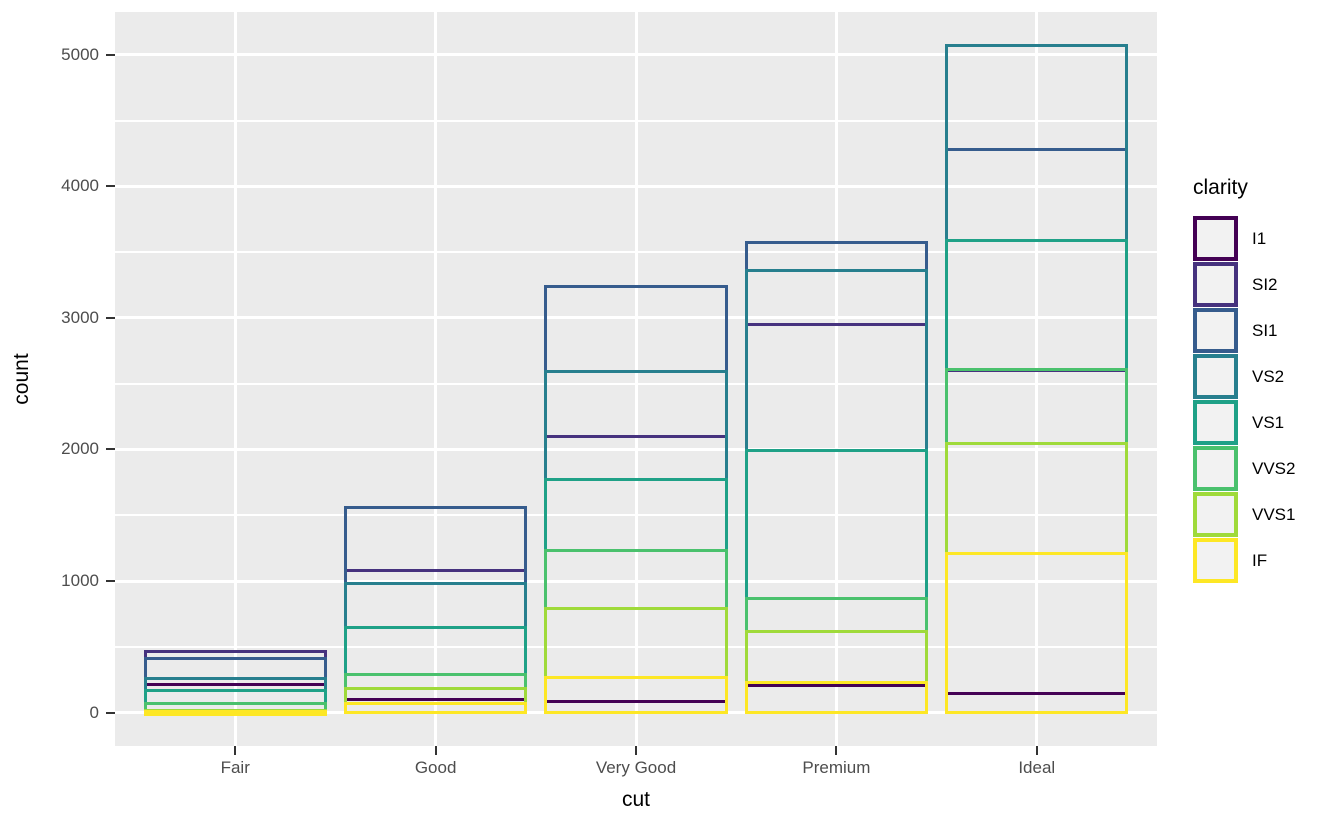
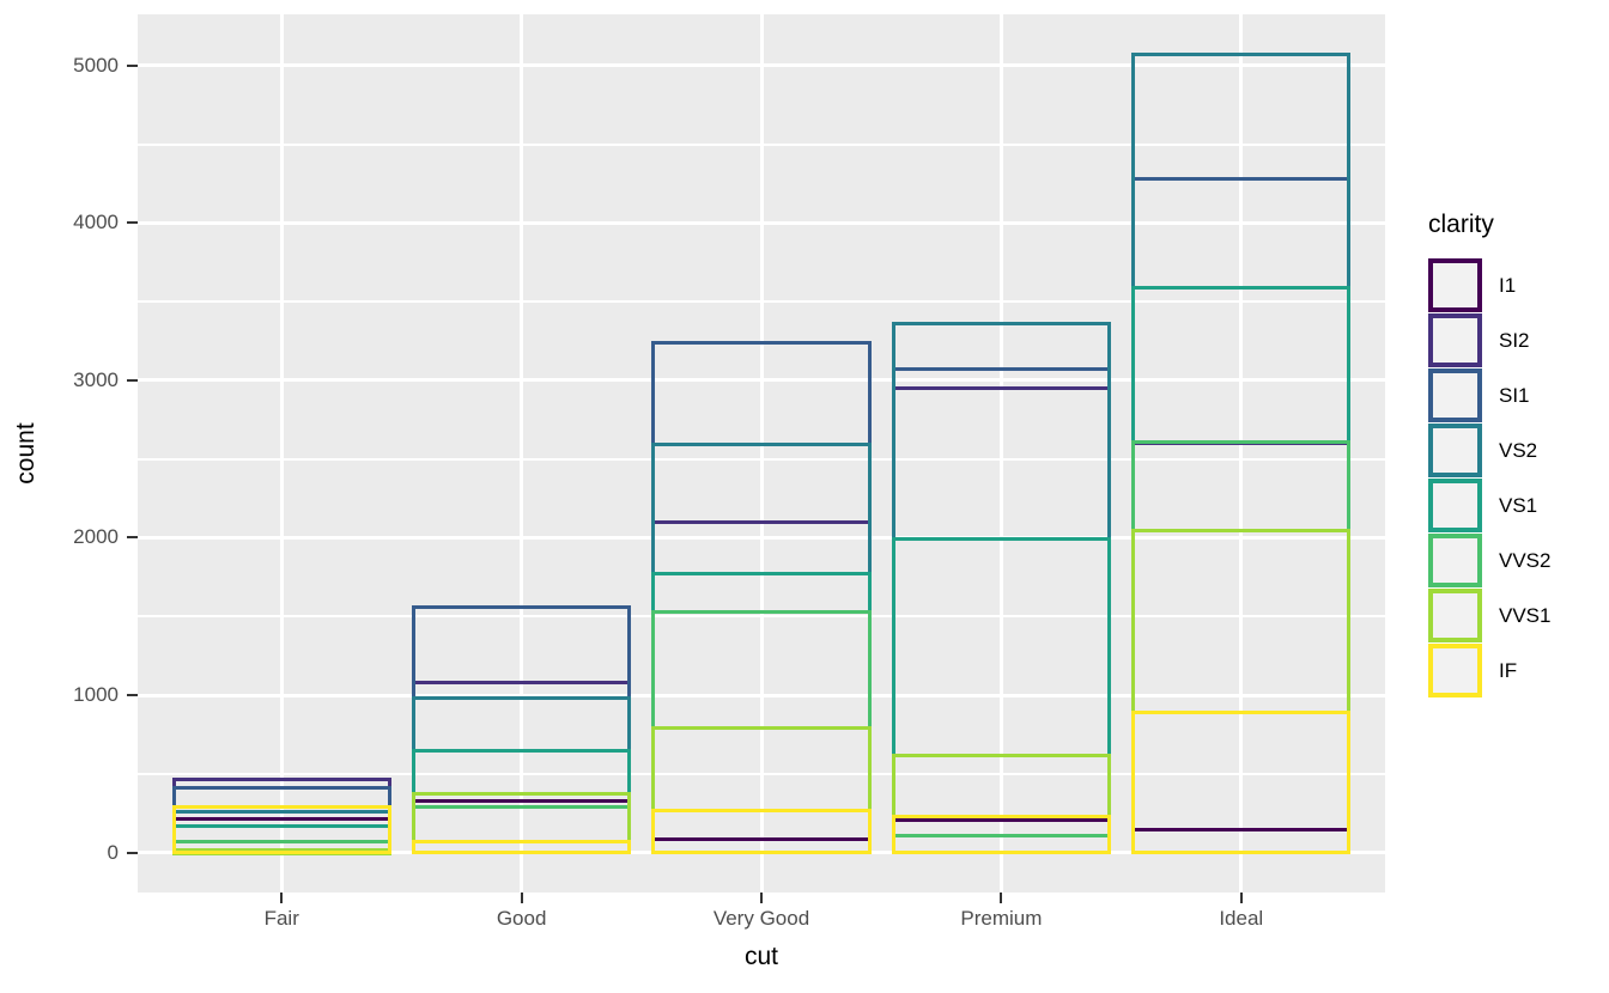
IF/Fair: 10 -> 290
I1/Good: 100 -> 330
VVS1/Good: 190 -> 370
VVS2/Very Good: 1240 -> 1530
SI1/Premium: 3580 -> 3070
VVS2/Premium: 870 -> 110
IF/Ideal: 1210 -> 890
